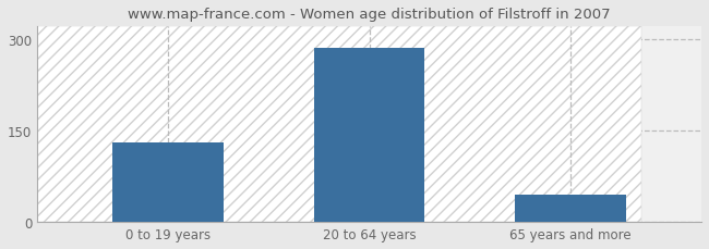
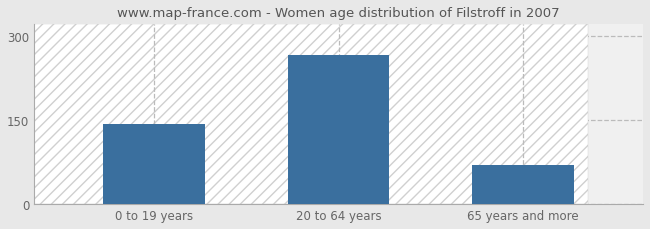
0 to 19 years: 130 -> 142
20 to 64 years: 285 -> 266
65 years and more: 45 -> 70
